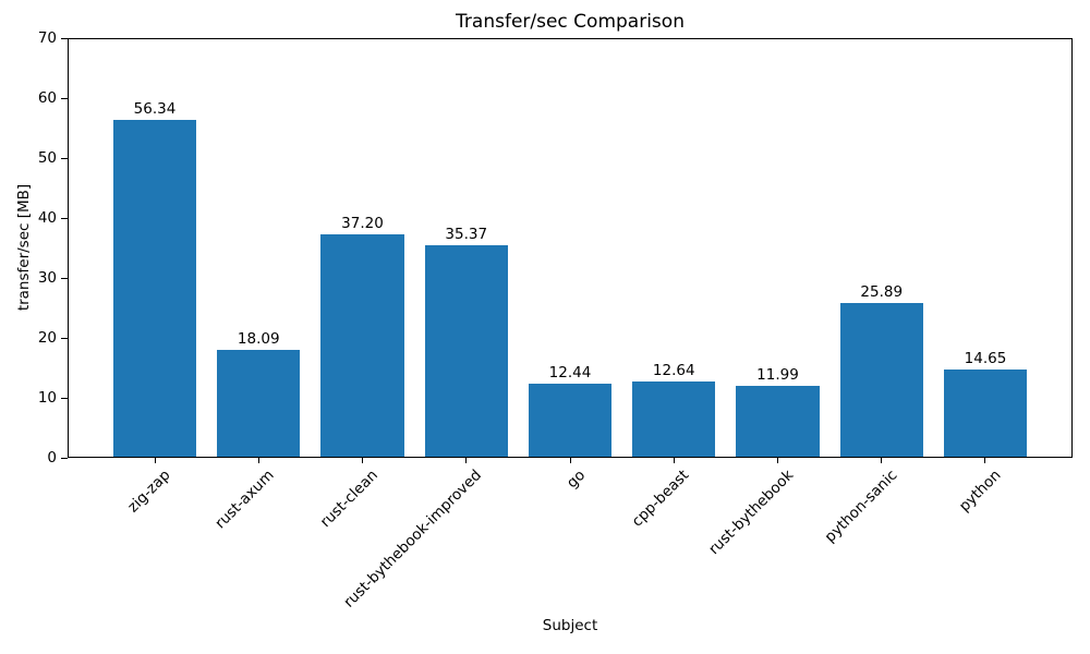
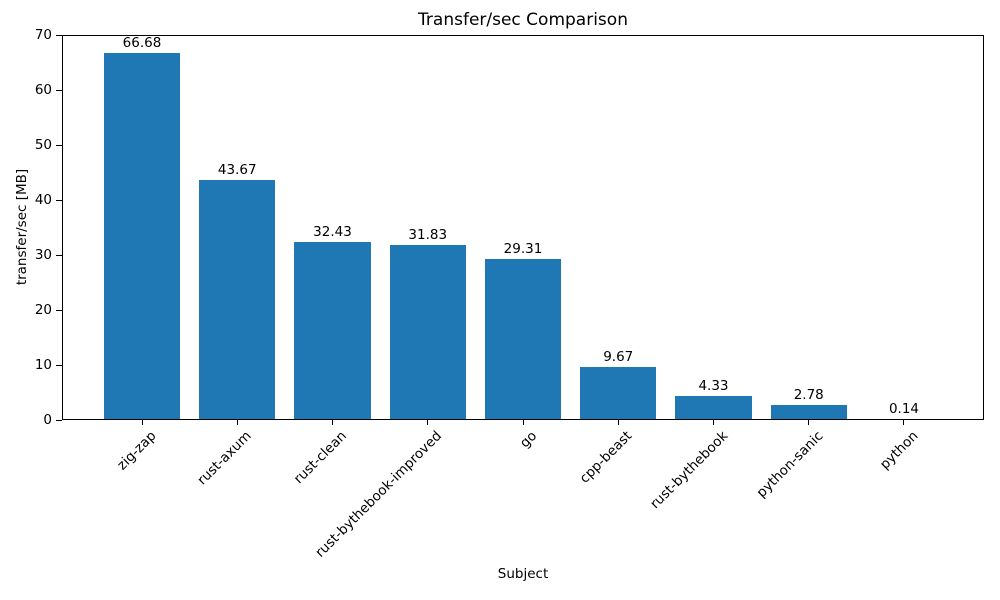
zig-zap: 56.34 -> 66.68
rust-axum: 18.09 -> 43.67
rust-clean: 37.20 -> 32.43
rust-bythebook-improved: 35.37 -> 31.83
go: 12.44 -> 29.31
cpp-beast: 12.64 -> 9.67
rust-bythebook: 11.99 -> 4.33
python-sanic: 25.89 -> 2.78
python: 14.65 -> 0.14
